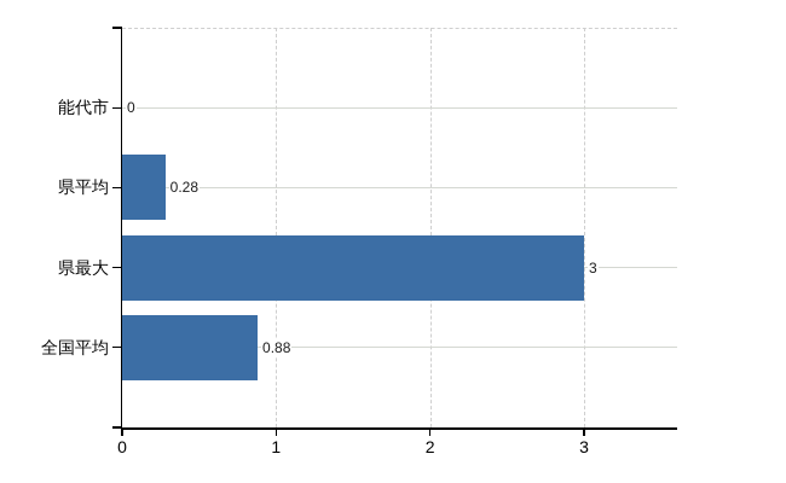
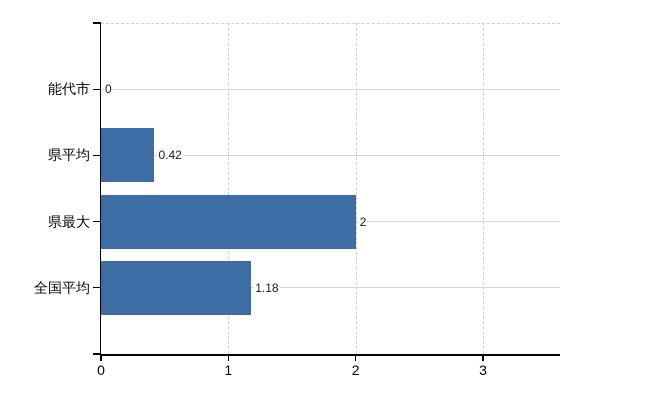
県平均: 0.28 -> 0.42
県最大: 3 -> 2
全国平均: 0.88 -> 1.18
